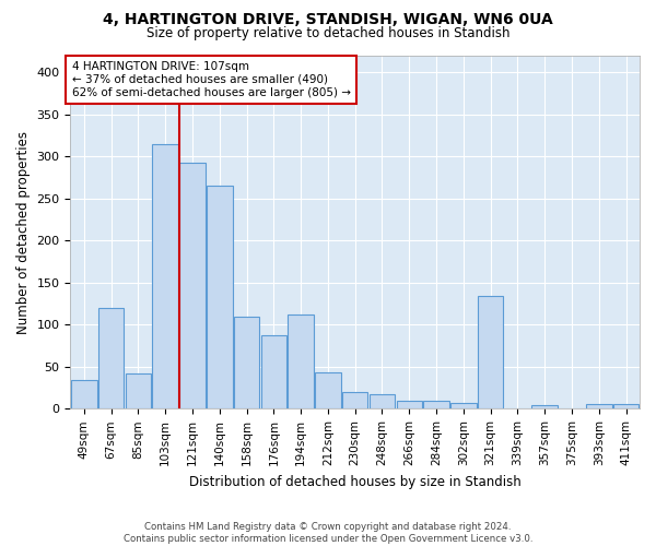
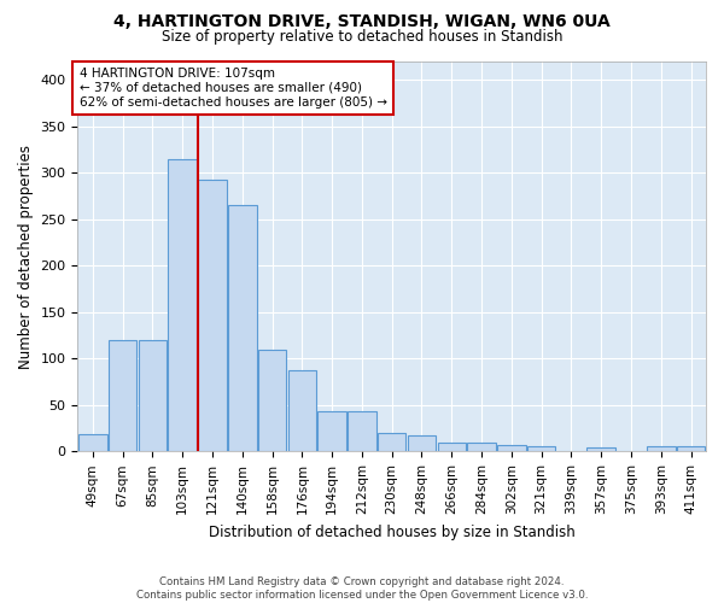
49sqm: 34 -> 19
85sqm: 42 -> 120
194sqm: 112 -> 43
321sqm: 134 -> 6
